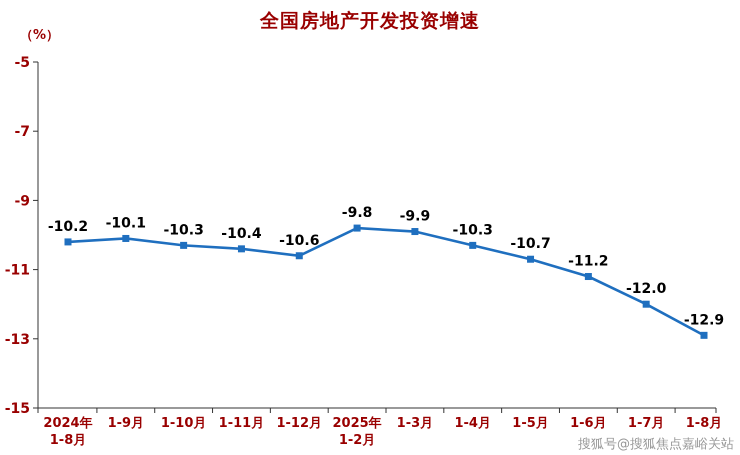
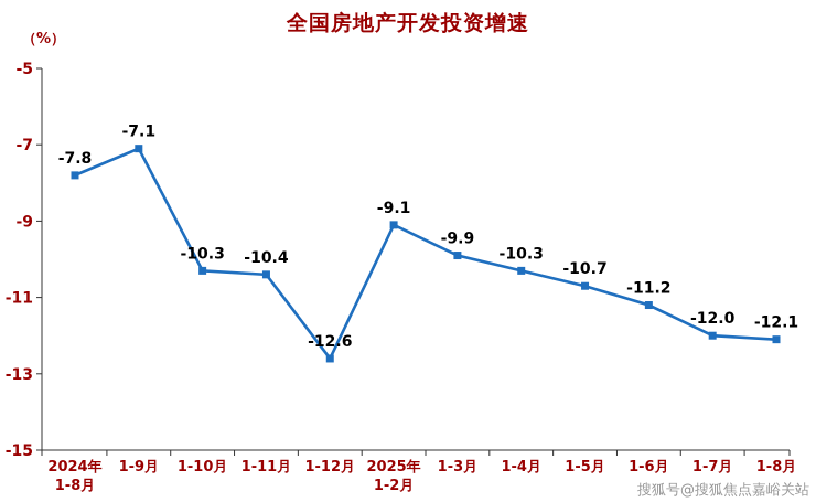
2024年 1-8月: -10.2 -> -7.8
1-9月: -10.1 -> -7.1
1-12月: -10.6 -> -12.6
2025年 1-2月: -9.8 -> -9.1
1-8月: -12.9 -> -12.1
